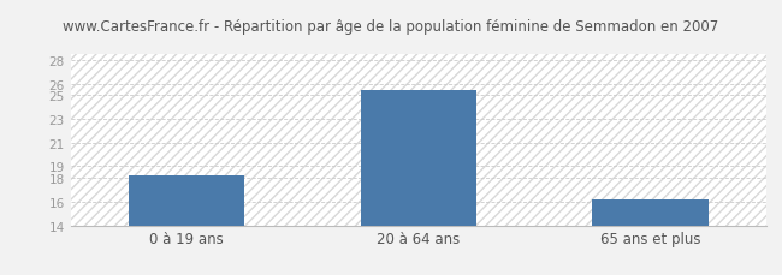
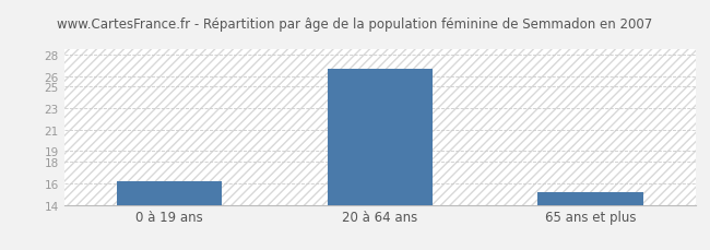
0 à 19 ans: 18.2 -> 16.2
20 à 64 ans: 25.4 -> 26.7
65 ans et plus: 16.2 -> 15.2
